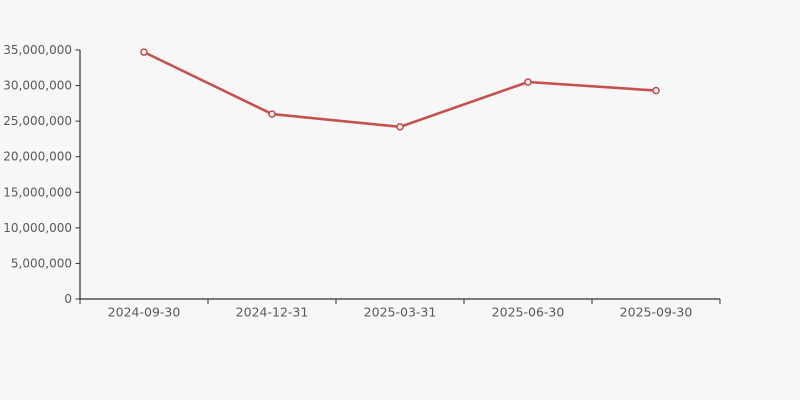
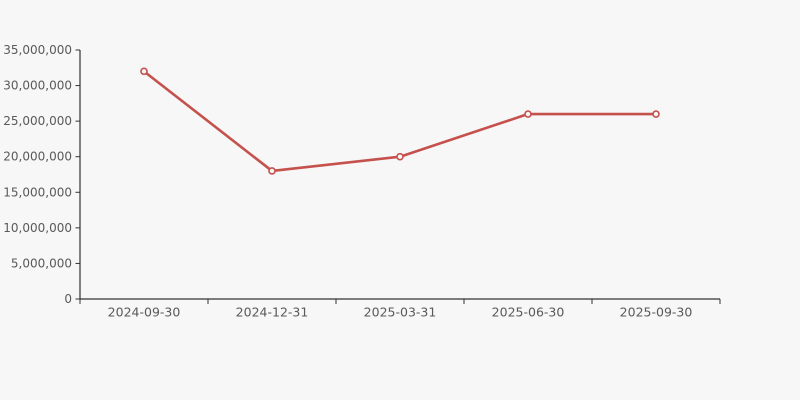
2024-09-30: 35000000 -> 32000000
2024-12-31: 26000000 -> 18000000
2025-03-31: 24000000 -> 20000000
2025-06-30: 30000000 -> 26000000
2025-09-30: 29000000 -> 26000000
